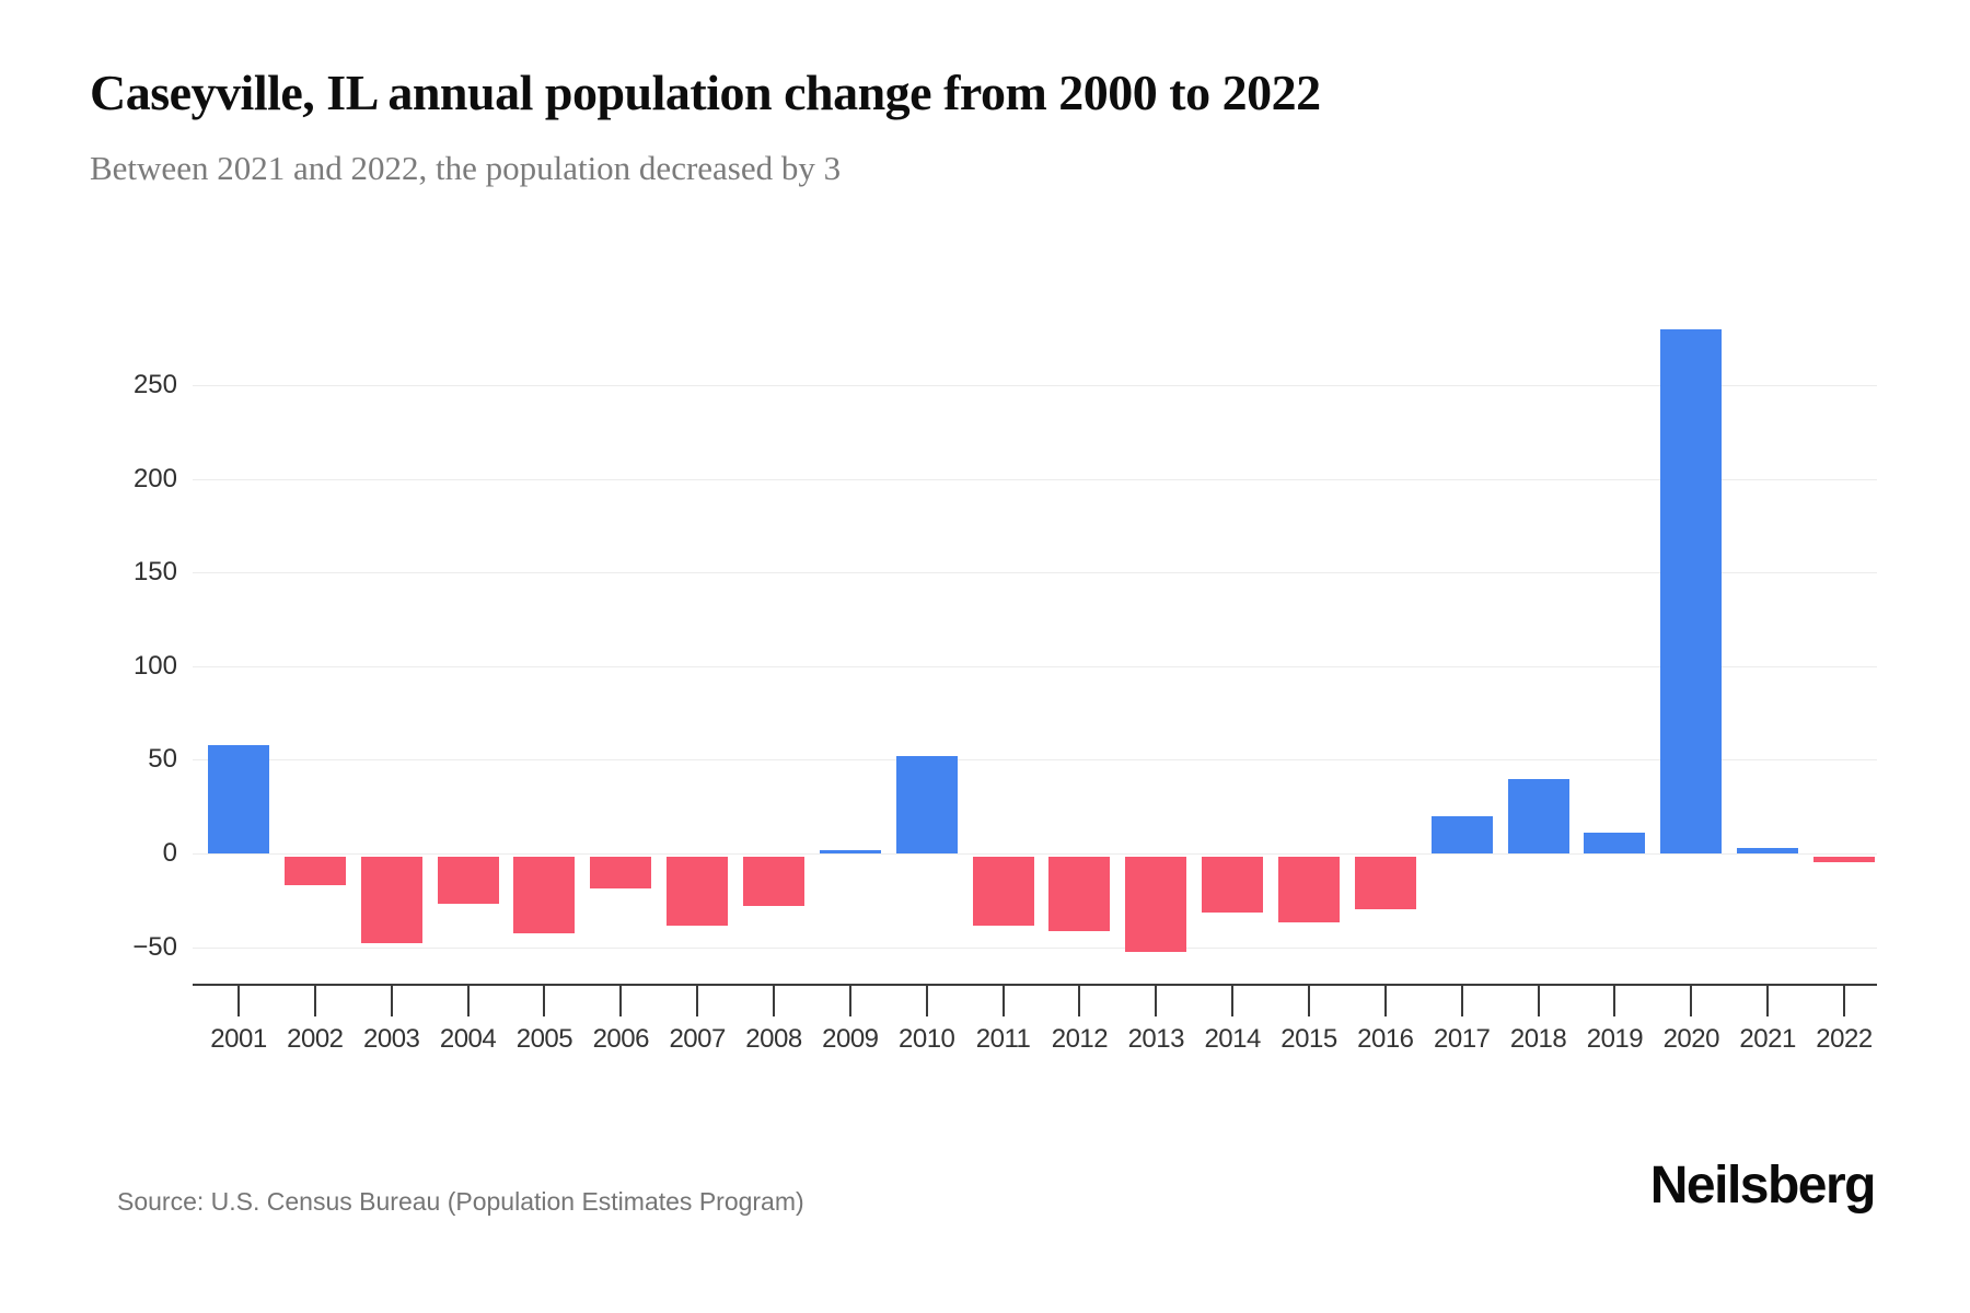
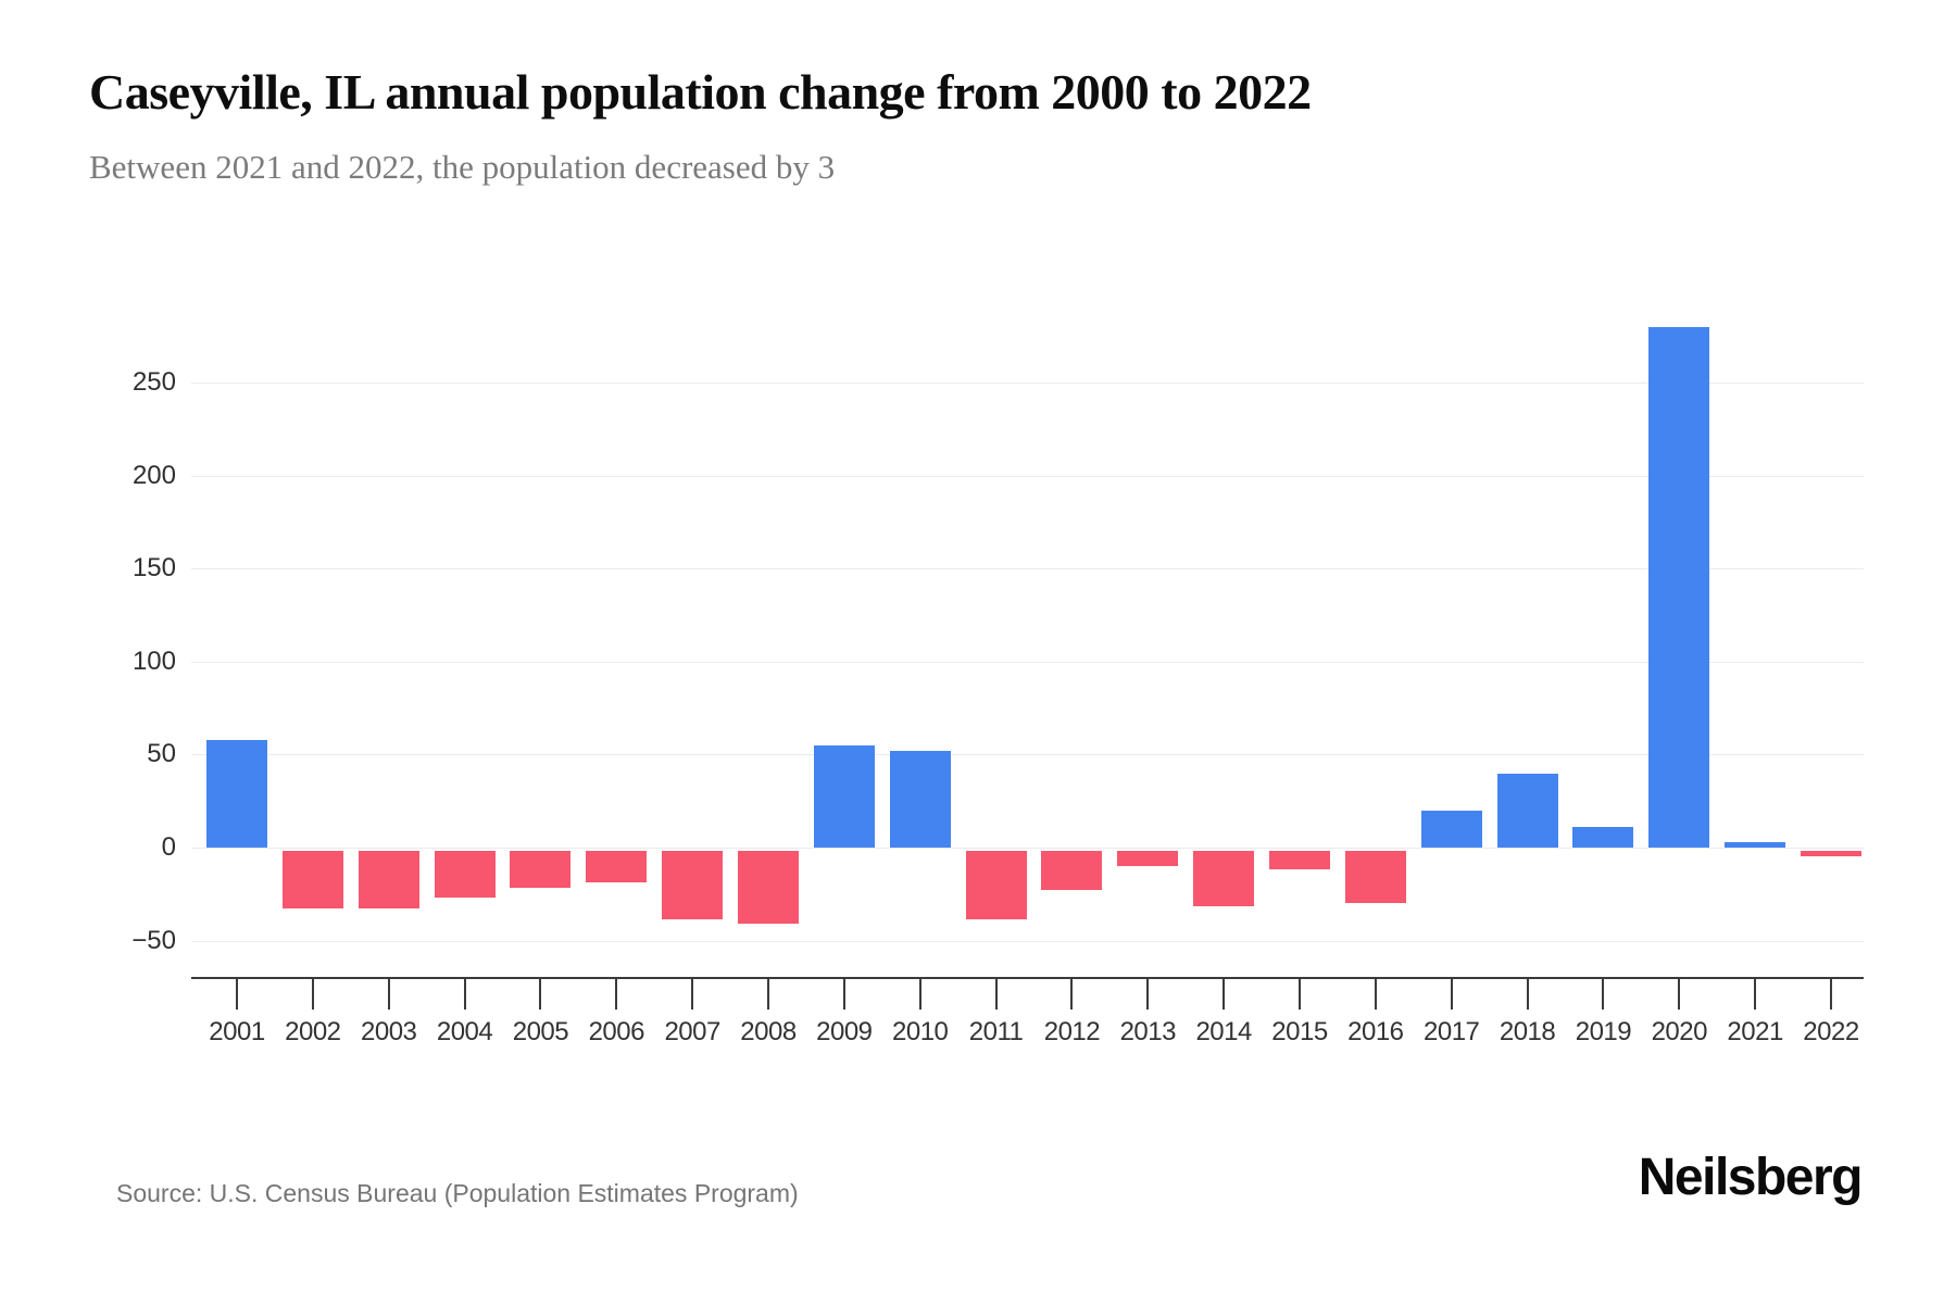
2002: -15 -> -31
2003: -46 -> -31
2005: -41 -> -20
2008: -26 -> -39
2009: 2 -> 55
2012: -40 -> -21
2013: -51 -> -8
2015: -35 -> -10
